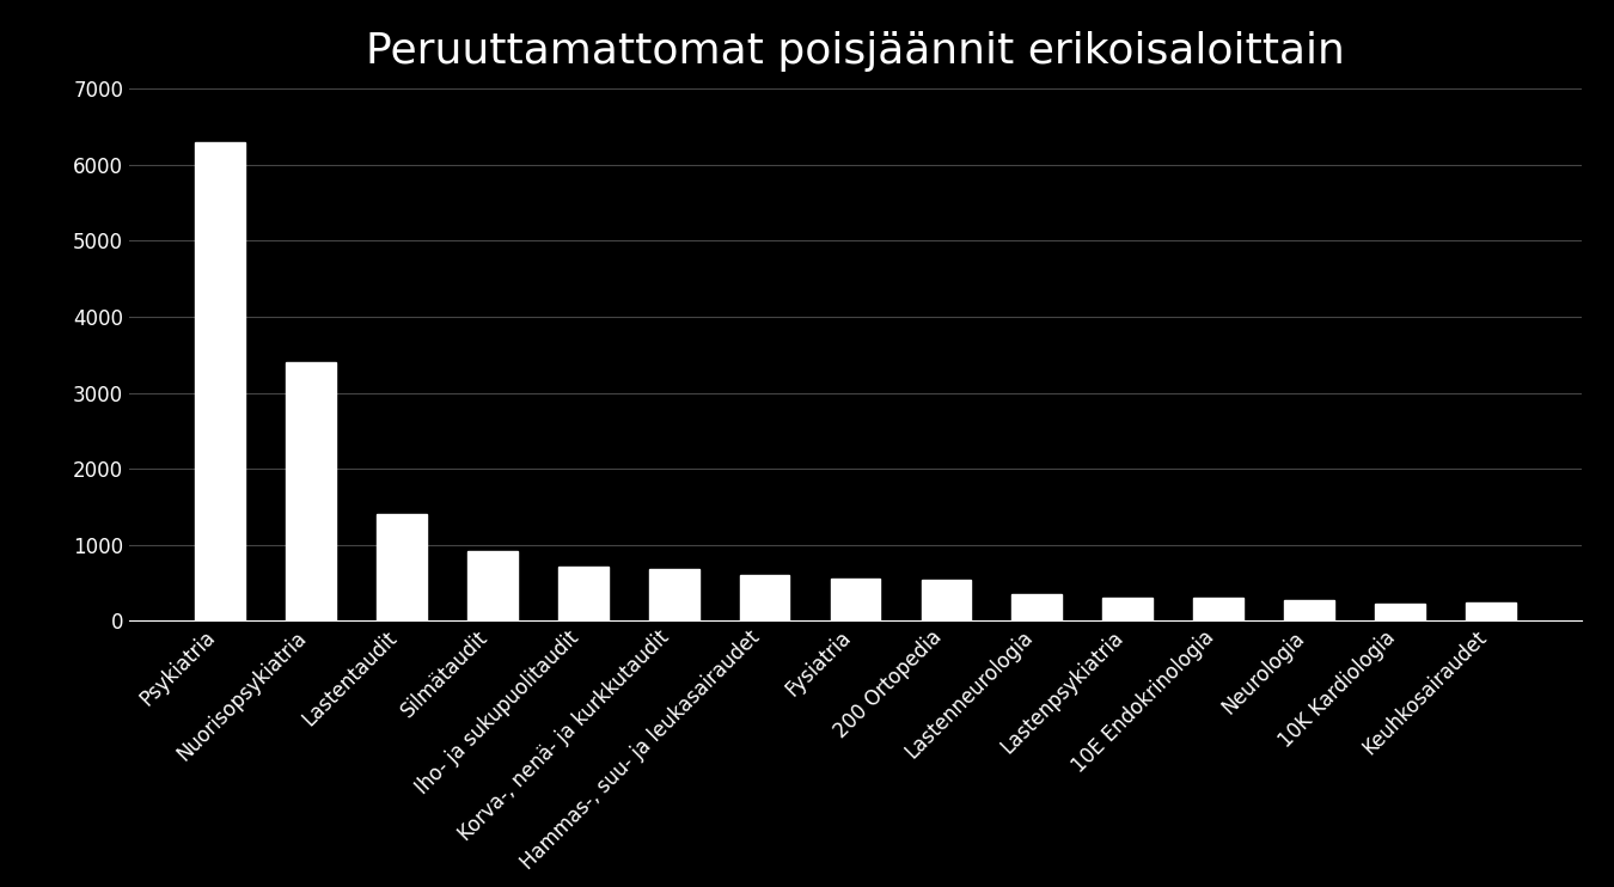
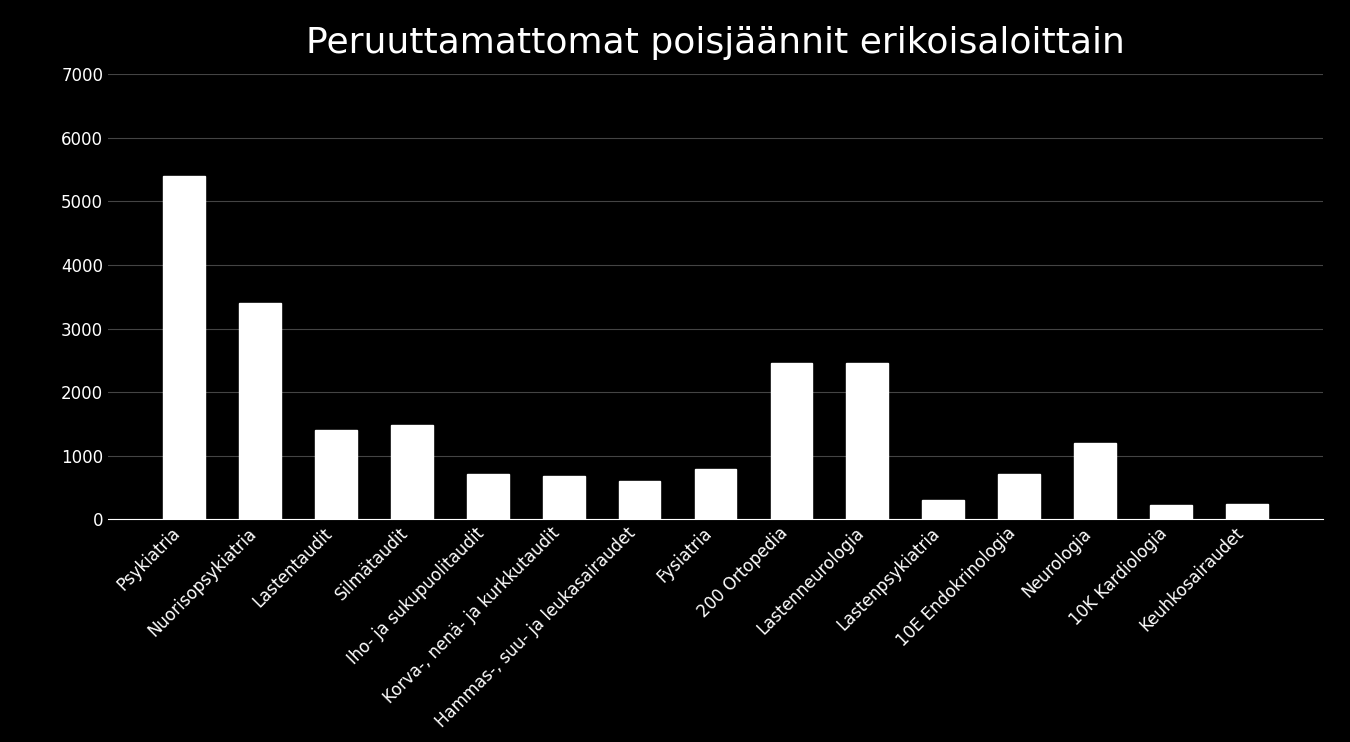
Psykiatria: 6300 -> 5400
Silmätaudit: 920 -> 1480
Fysiatria: 560 -> 800
200 Ortopedia: 540 -> 2460
Lastenneurologia: 360 -> 2460
10E Endokrinologia: 300 -> 720
Neurologia: 280 -> 1200
